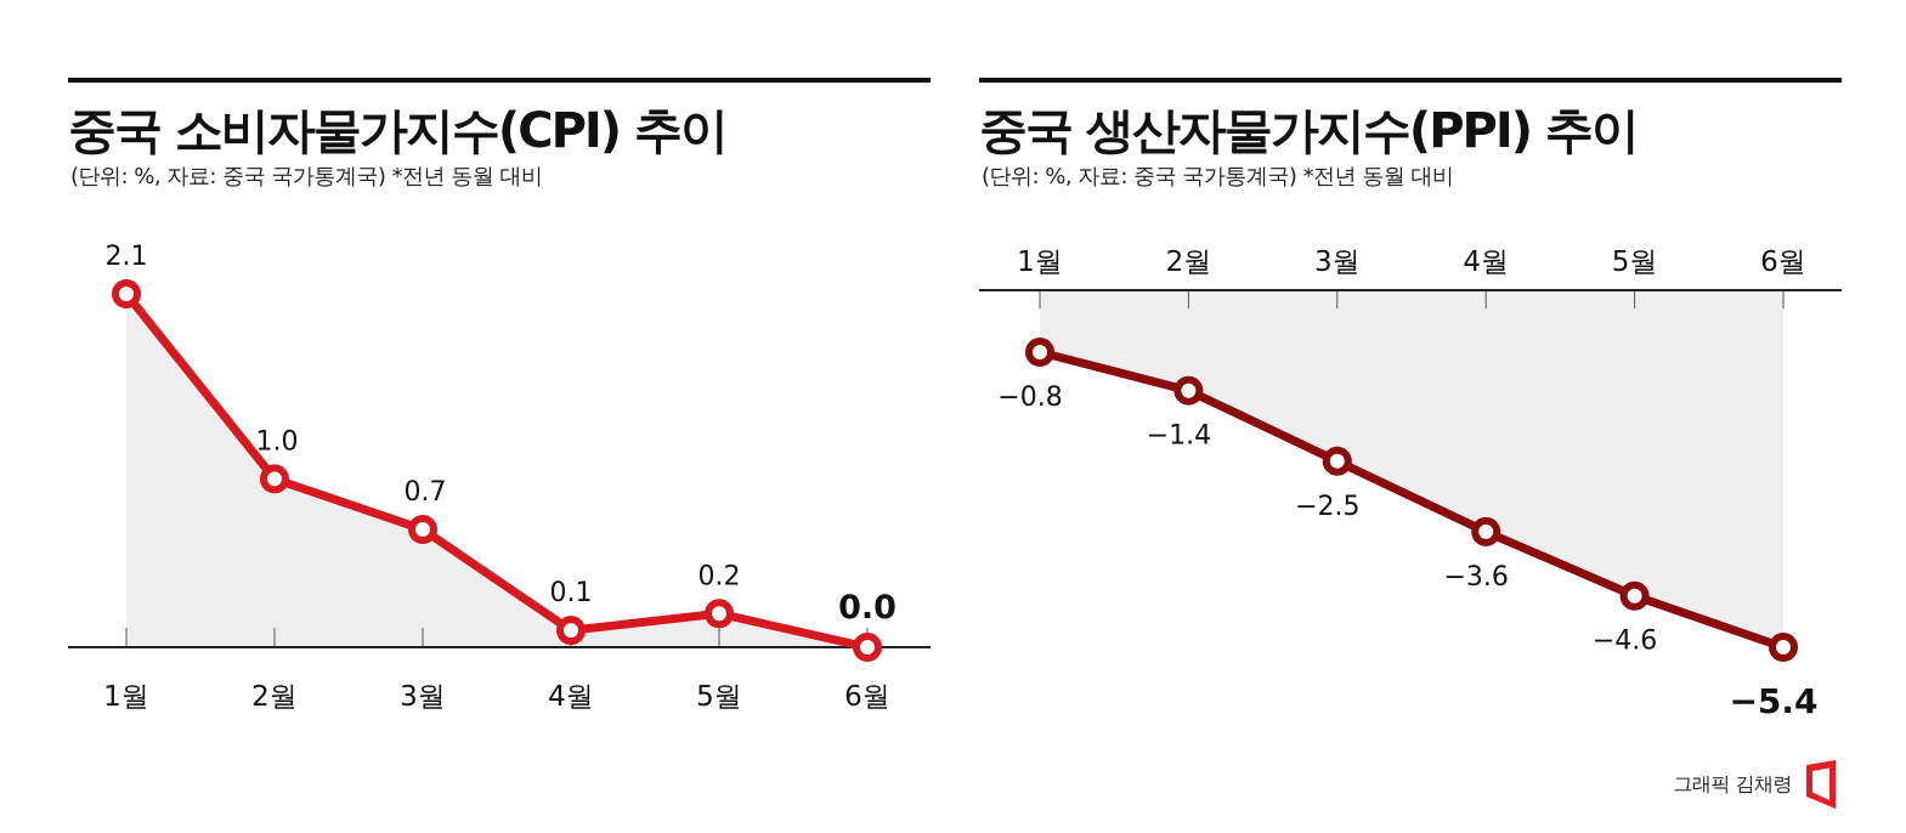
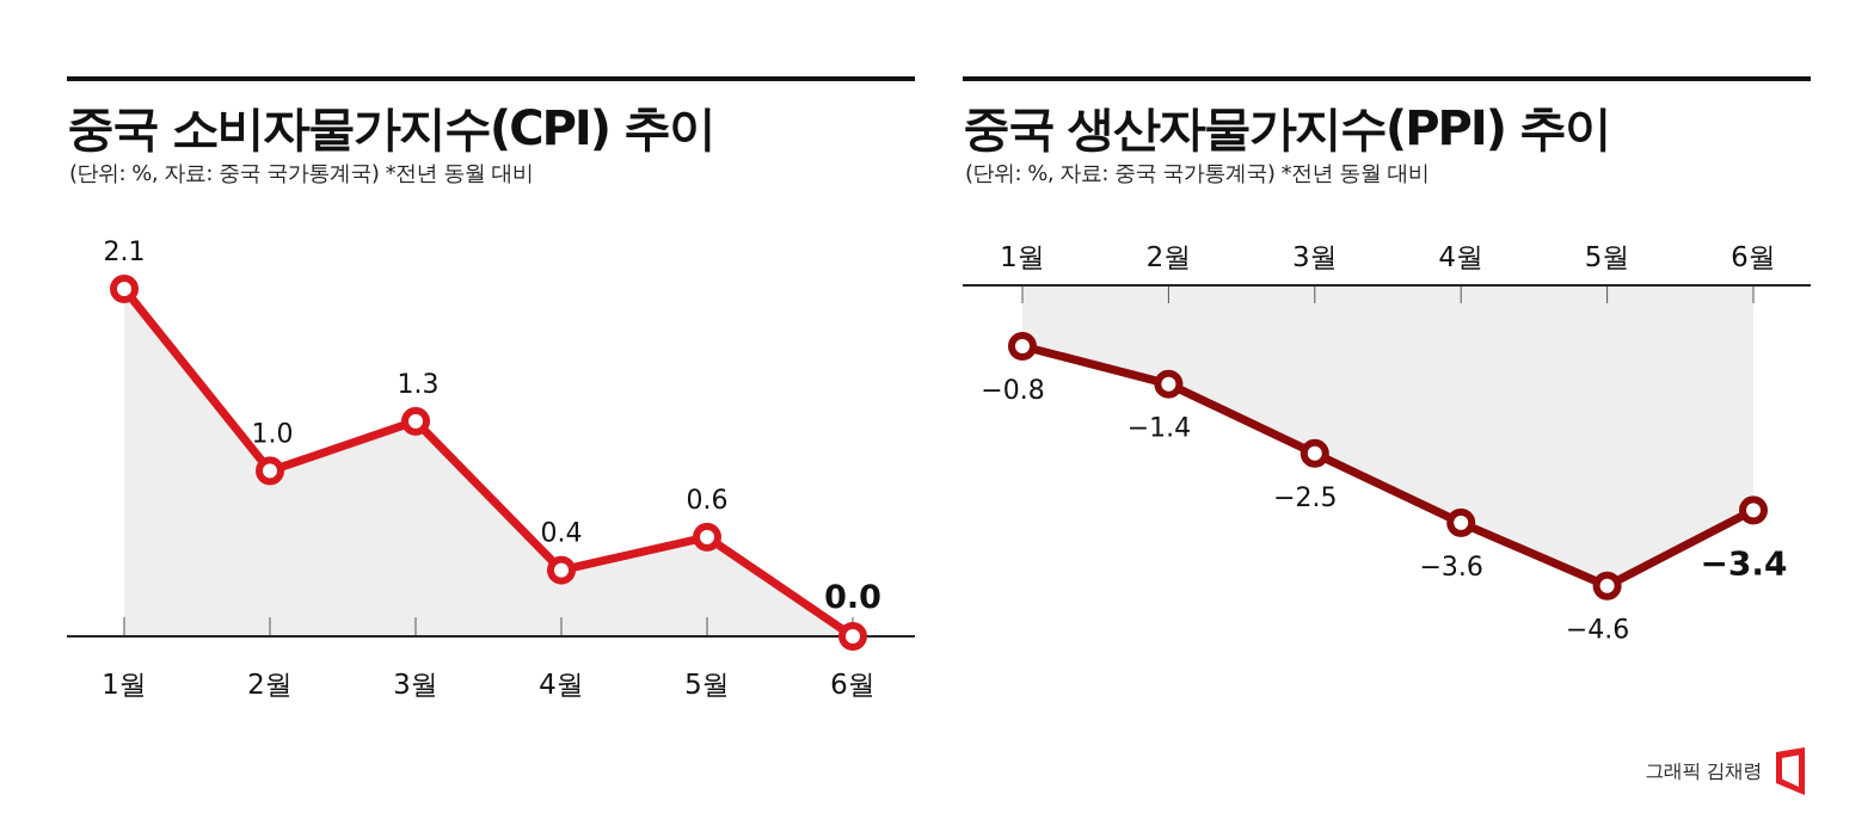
중국 소비자물가지수(CPI) 추이/3월: 0.7 -> 1.3
중국 소비자물가지수(CPI) 추이/4월: 0.1 -> 0.4
중국 소비자물가지수(CPI) 추이/5월: 0.2 -> 0.6
중국 생산자물가지수(PPI) 추이/6월: −5.4 -> −3.4
